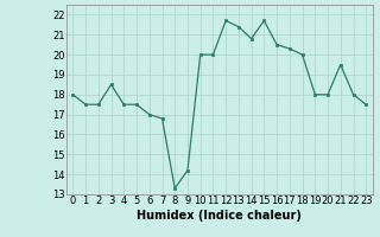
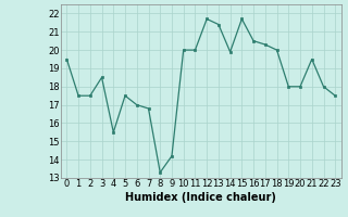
0: 18.0 -> 19.5
4: 17.5 -> 15.5
14: 20.8 -> 19.9
